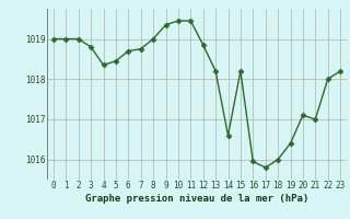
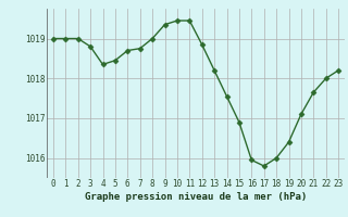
14: 1016.60 -> 1017.55
15: 1018.20 -> 1016.90
21: 1017.00 -> 1017.65
